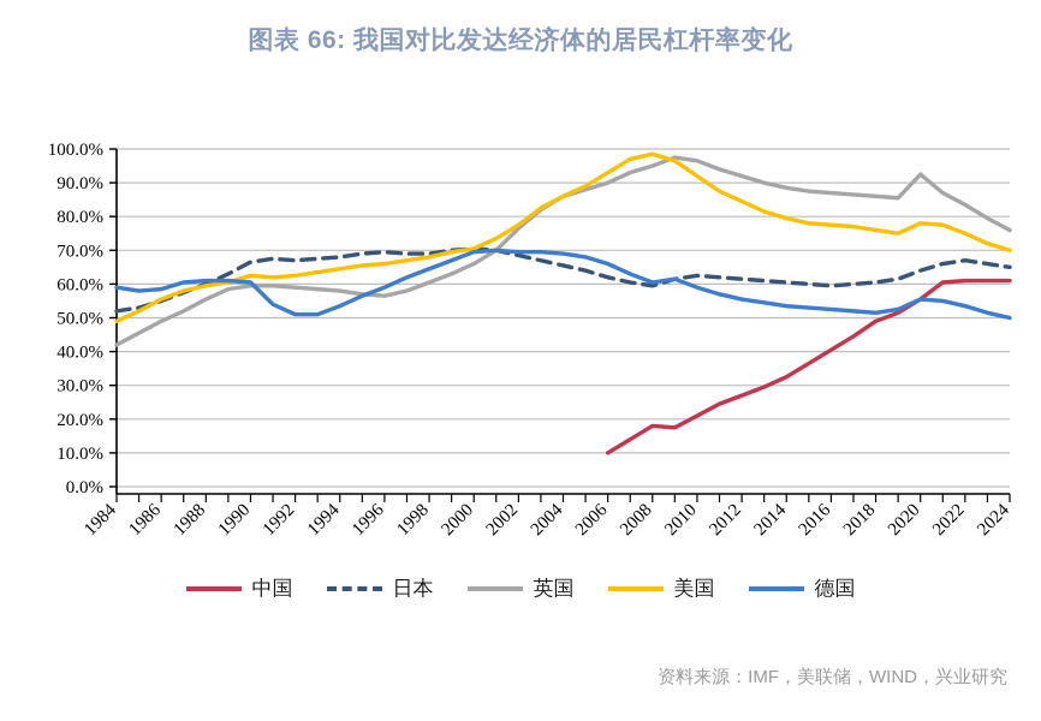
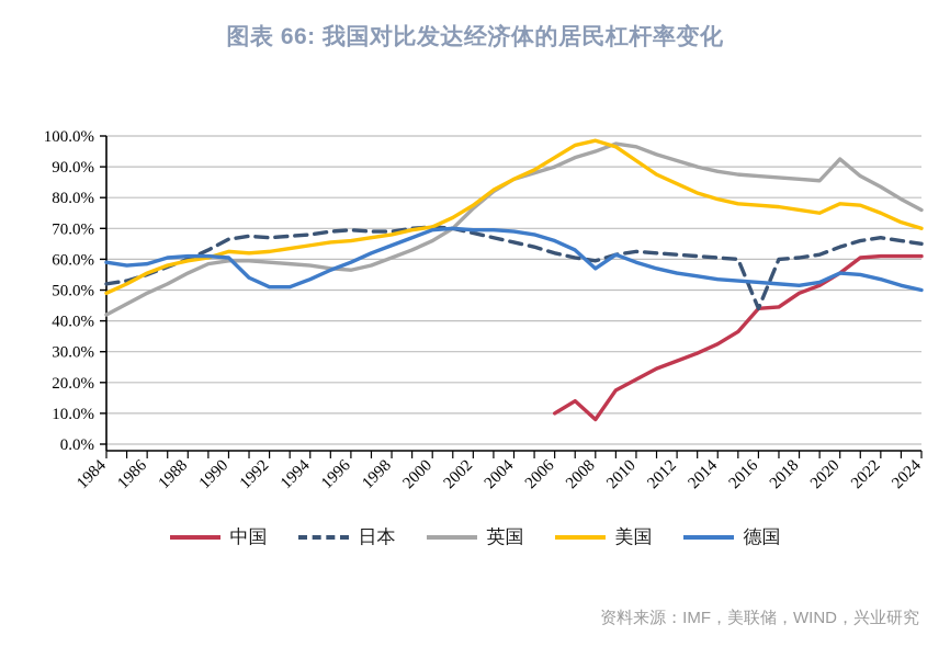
中国/2008: 18% -> 8%
德国/2008: 60% -> 57%
中国/2016: 40% -> 44%
日本/2016: 60% -> 44%
